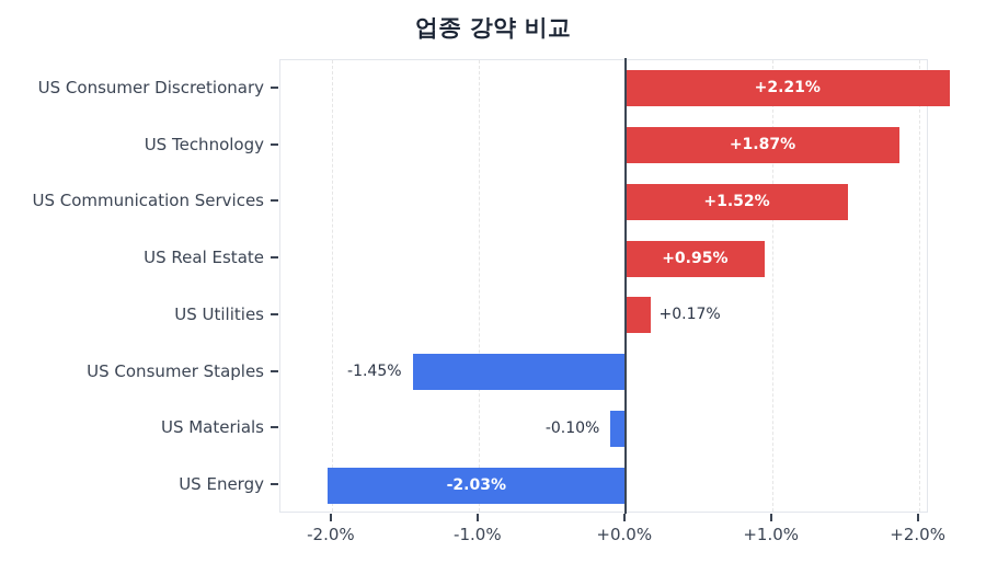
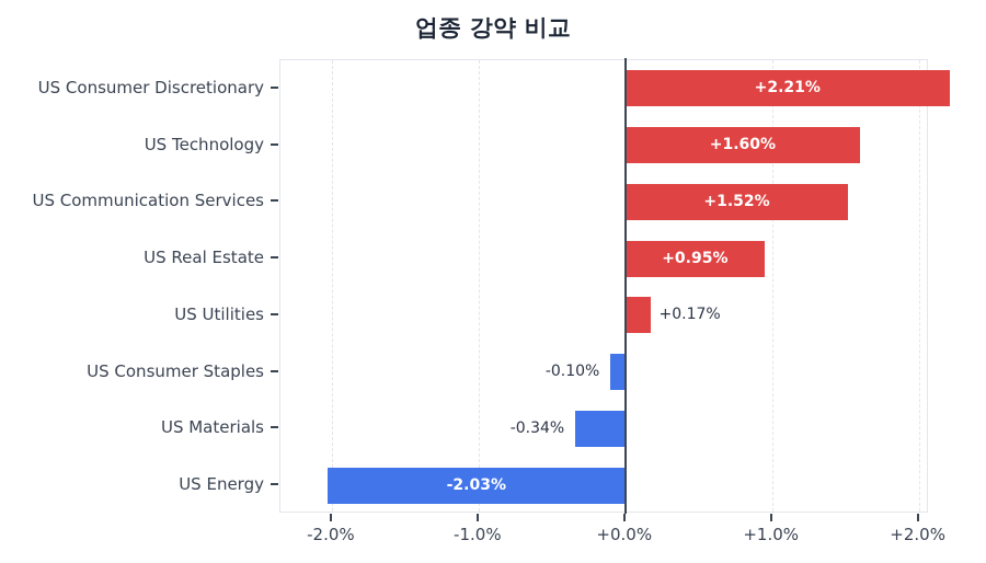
US Technology: +1.87% -> +1.60%
US Consumer Staples: -1.45% -> -0.10%
US Materials: -0.10% -> -0.34%
